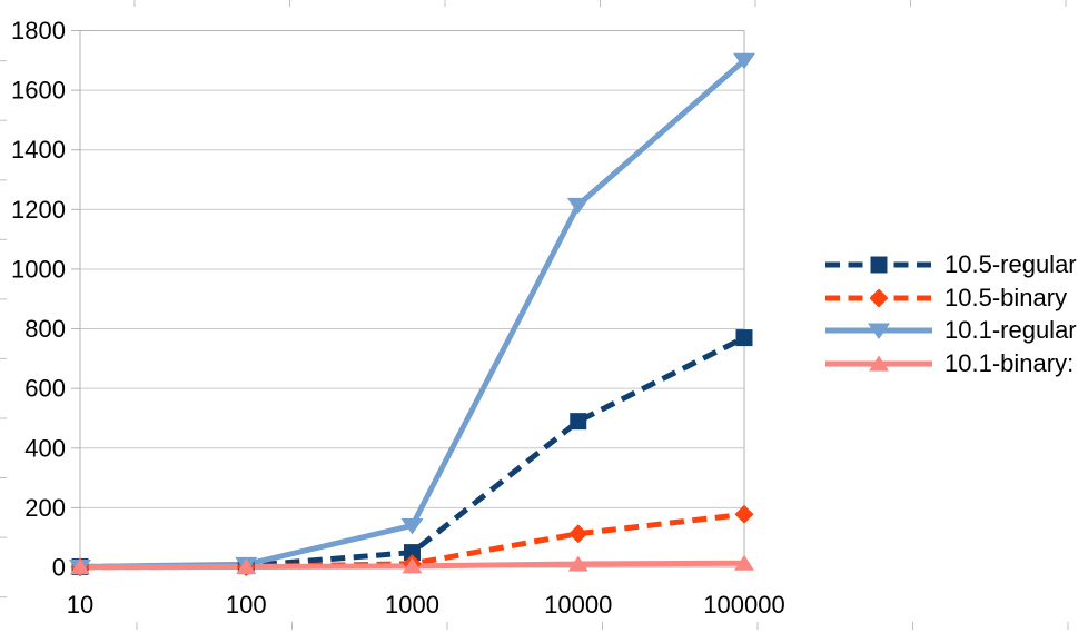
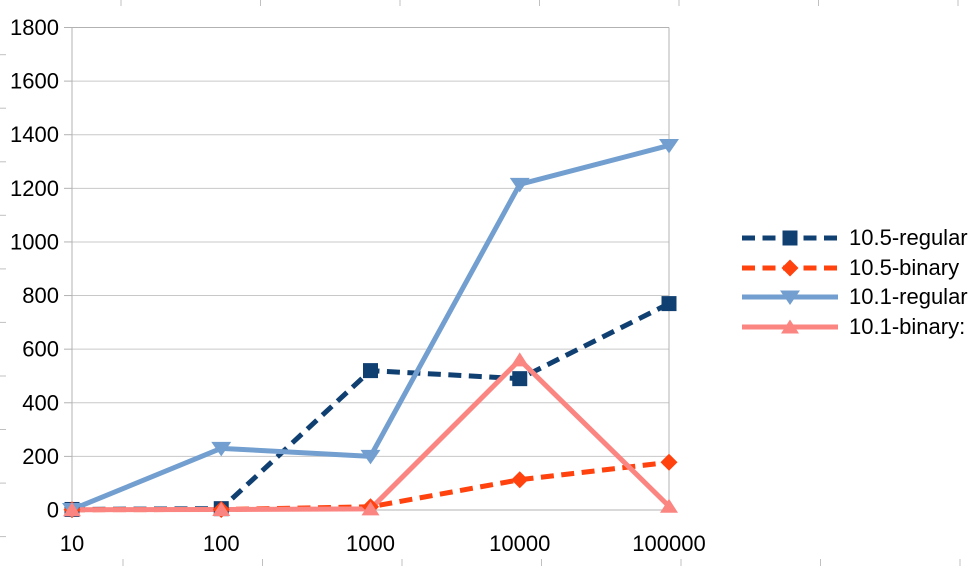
10.1-regular/100: 10 -> 230
10.5-regular/1000: 50 -> 520
10.1-regular/1000: 140 -> 200
10.1-binary:/10000: 10 -> 560
10.1-regular/100000: 1700 -> 1360
